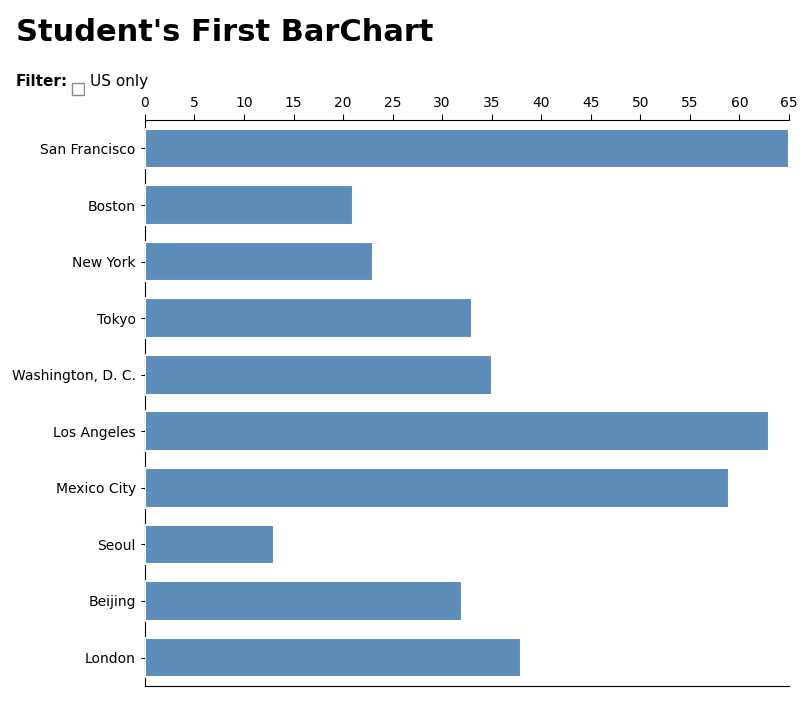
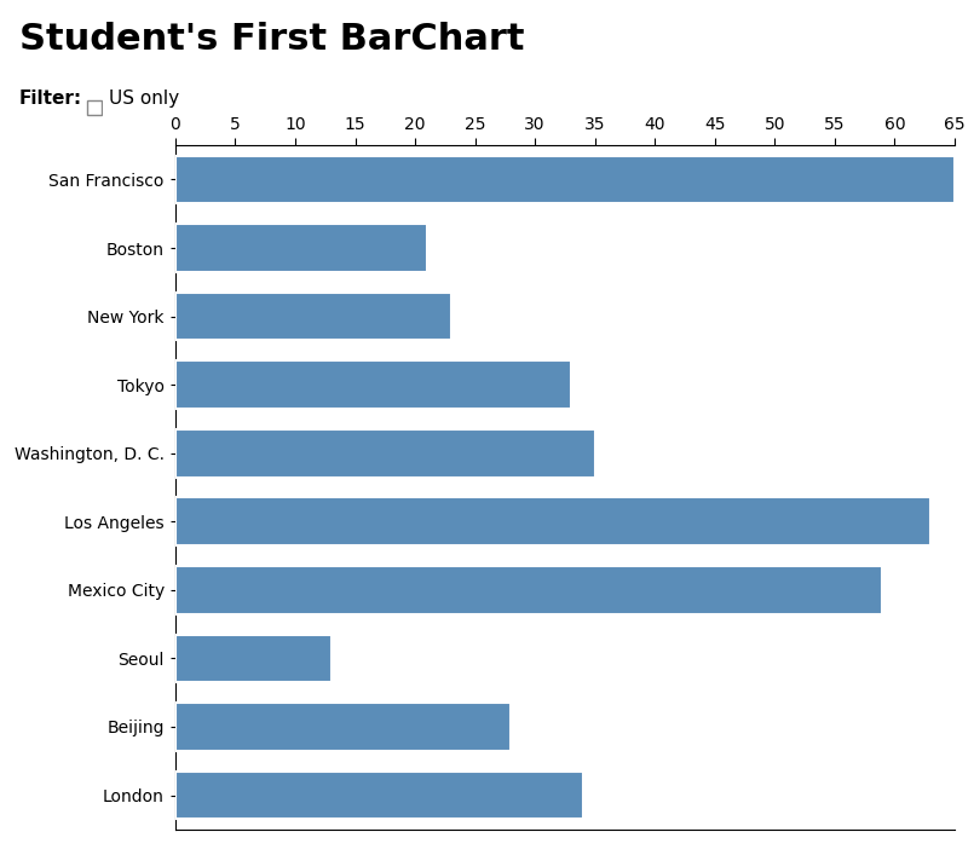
Beijing: 32 -> 28
London: 38 -> 34
